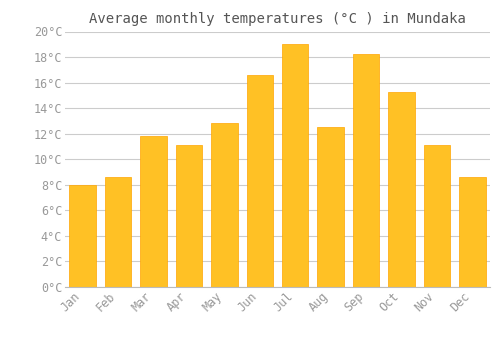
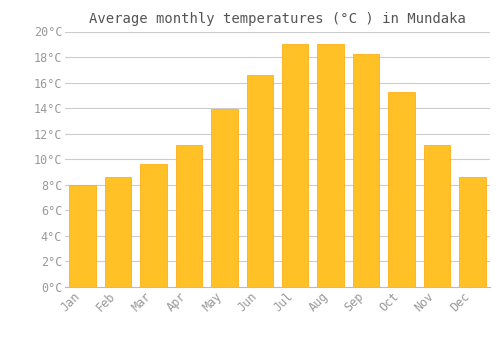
Mar: 11.8°C -> 9.6°C
May: 12.8°C -> 13.9°C
Aug: 12.5°C -> 19.0°C
